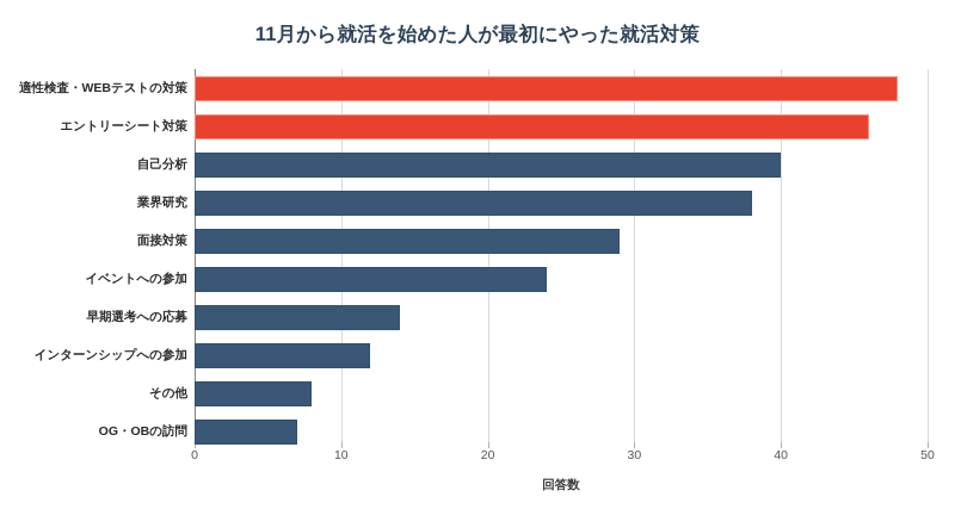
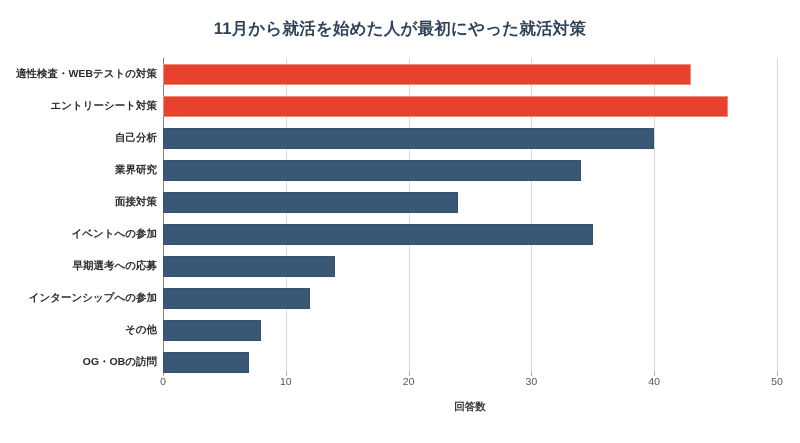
適性検査・WEBテストの対策: 48 -> 43
業界研究: 38 -> 34
面接対策: 29 -> 24
イベントへの参加: 24 -> 35
